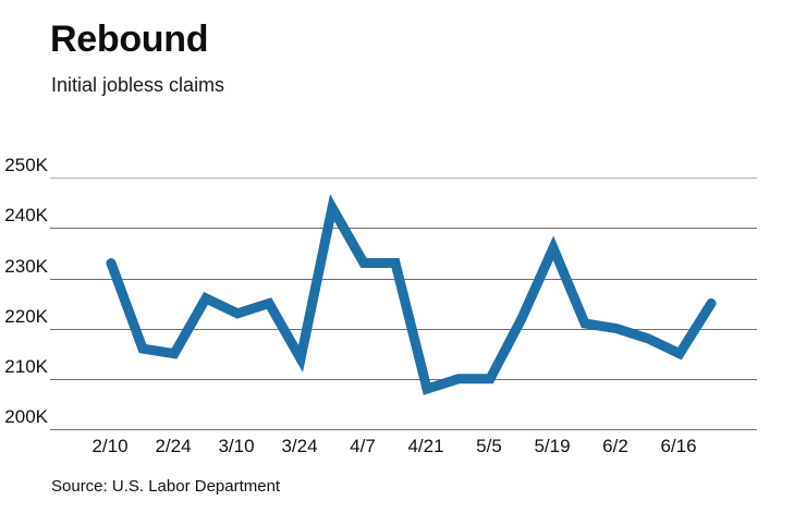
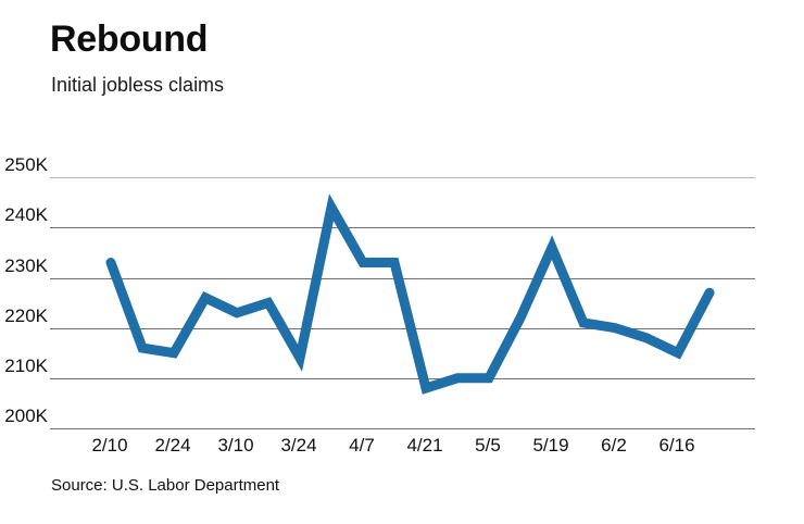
6/16: 225K -> 227K
